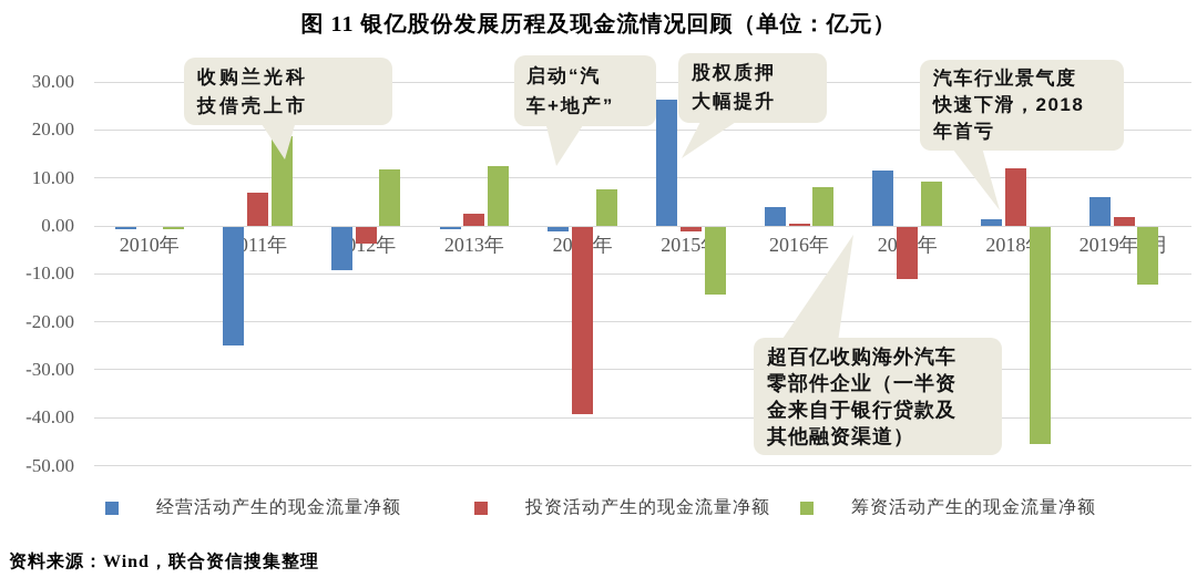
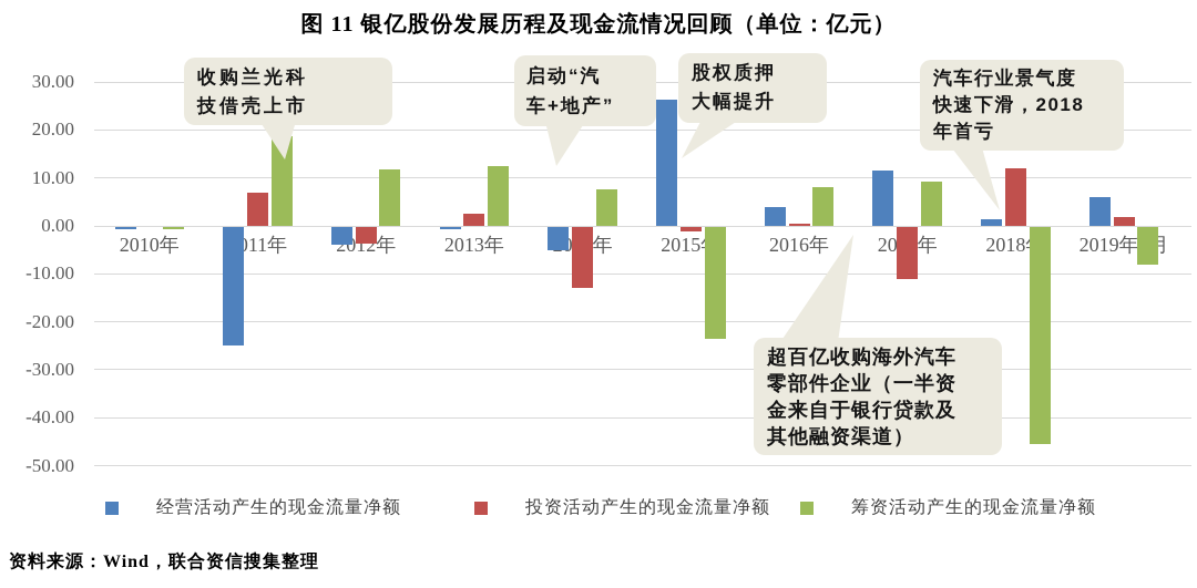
经营活动产生的现金流量净额/2012年: -9 -> -4
经营活动产生的现金流量净额/2014年: -1 -> -5
投资活动产生的现金流量净额/2014年: -39 -> -13
筹资活动产生的现金流量净额/2015年: -14 -> -23
筹资活动产生的现金流量净额/2019年9月: -12 -> -8
